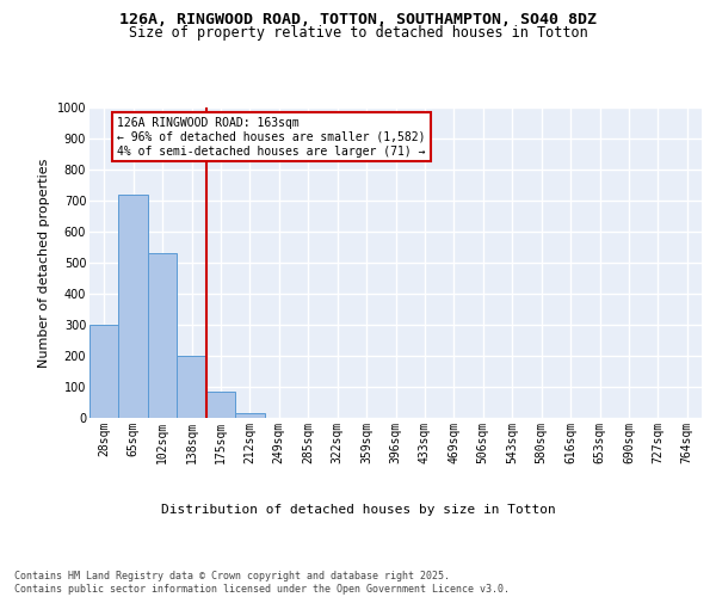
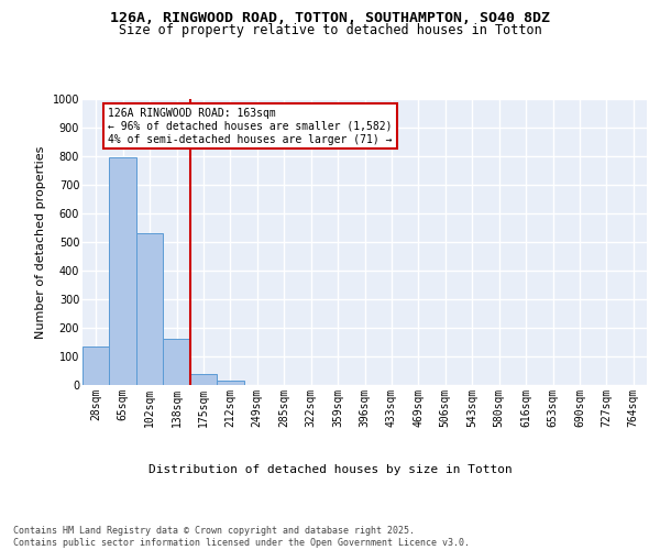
28sqm: 300 -> 135
65sqm: 720 -> 795
138sqm: 200 -> 162
175sqm: 85 -> 37
